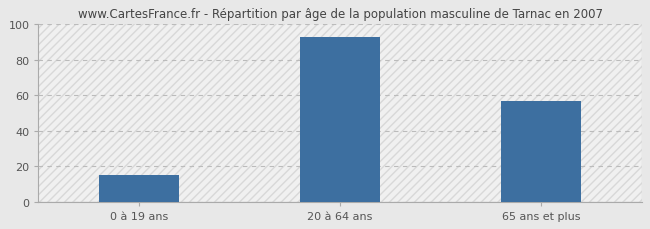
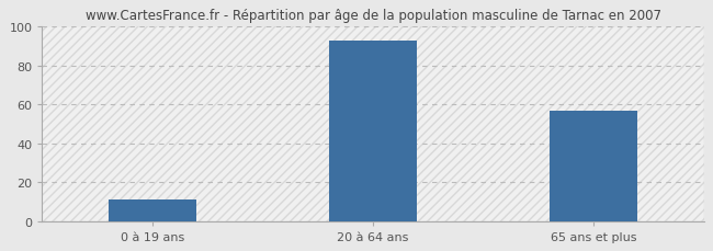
0 à 19 ans: 15 -> 11
